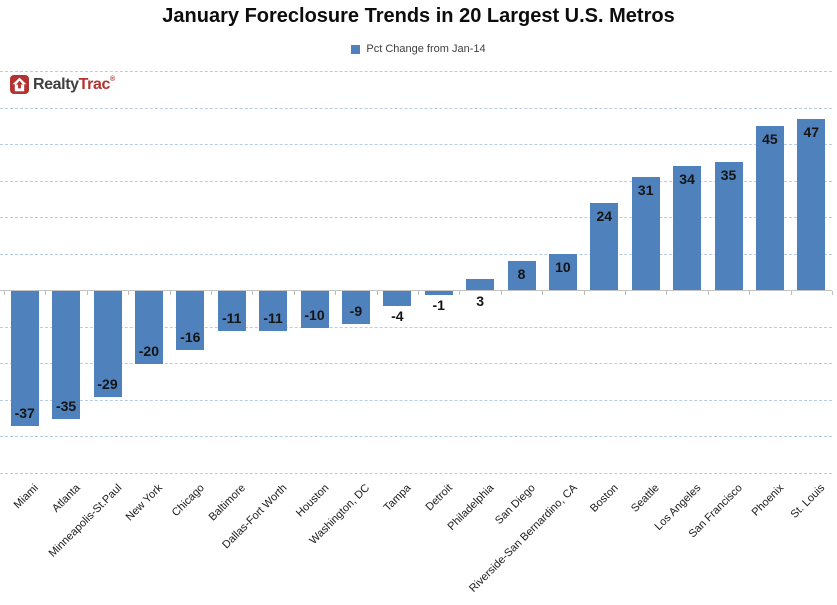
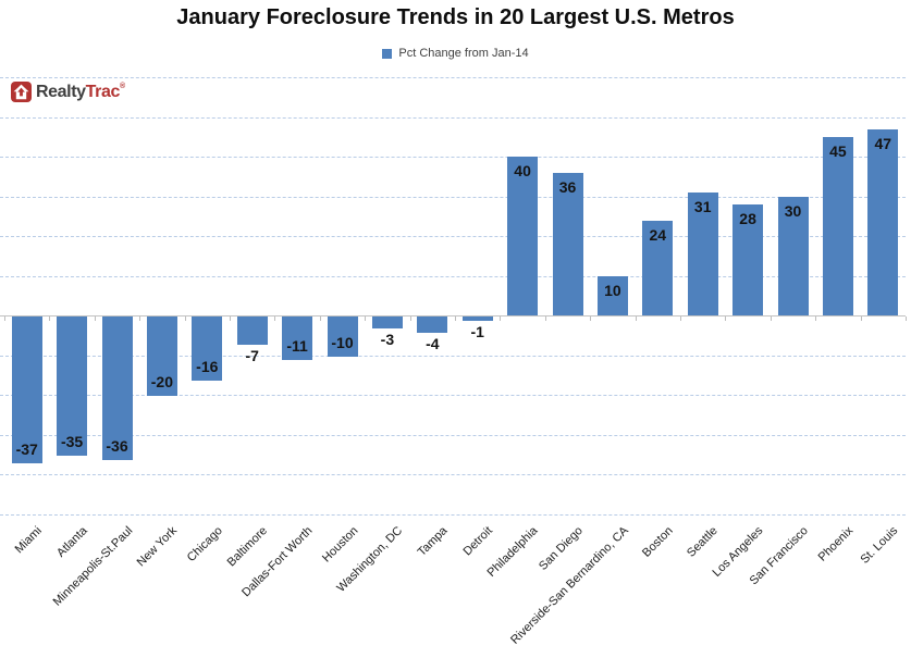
Minneapolis-St.Paul: -29 -> -36
Baltimore: -11 -> -7
Washington, DC: -9 -> -3
Philadelphia: 3 -> 40
San Diego: 8 -> 36
Los Angeles: 34 -> 28
San Francisco: 35 -> 30
